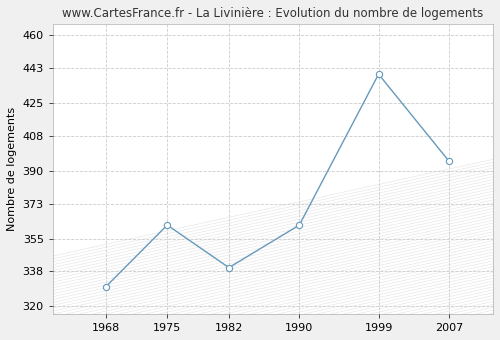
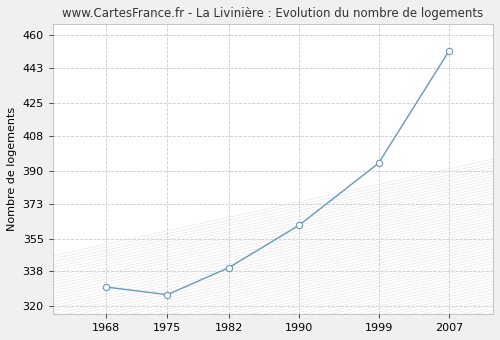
1975: 362 -> 326
1999: 440 -> 394
2007: 395 -> 452
